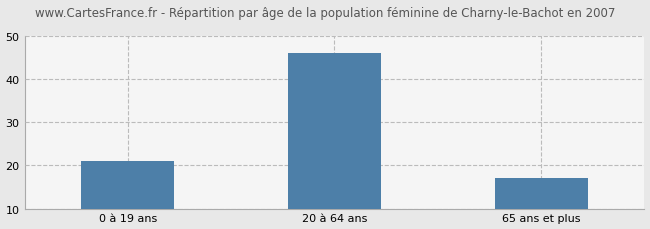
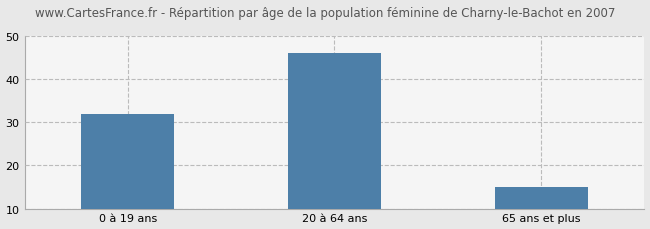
0 à 19 ans: 21 -> 32
65 ans et plus: 17 -> 15
